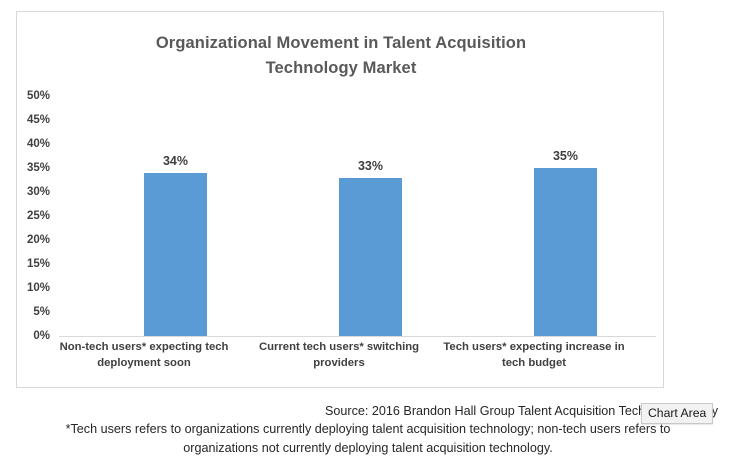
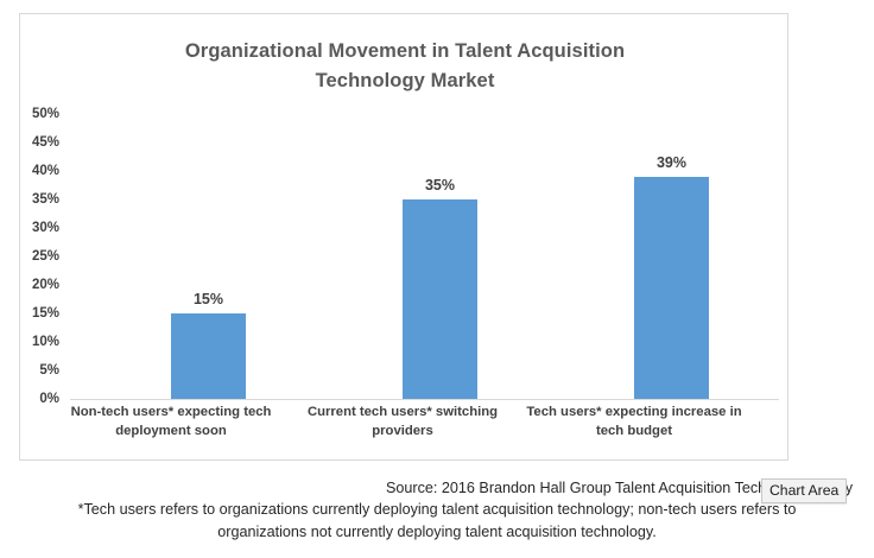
Non-tech users* expecting tech deployment soon: 34% -> 15%
Current tech users* switching providers: 33% -> 35%
Tech users* expecting increase in tech budget: 35% -> 39%
